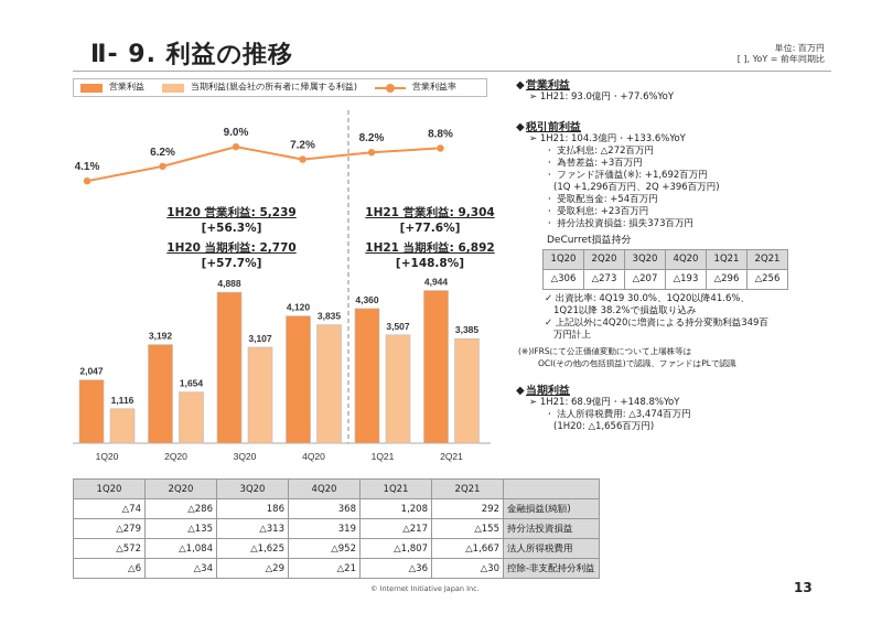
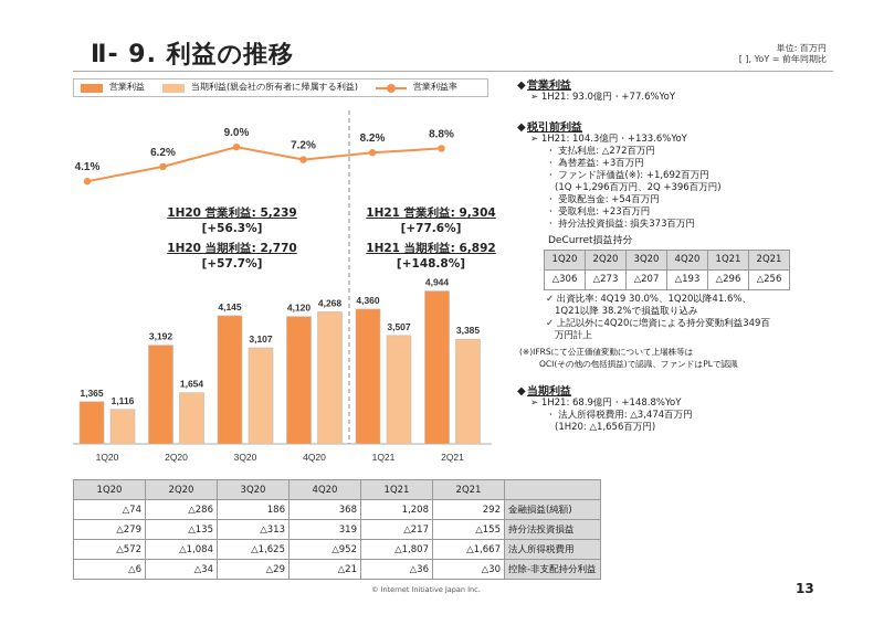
営業利益/1Q20: 2,047 -> 1,365
営業利益/3Q20: 4,888 -> 4,145
当期利益(親会社の所有者に帰属する利益)/4Q20: 3,835 -> 4,268
